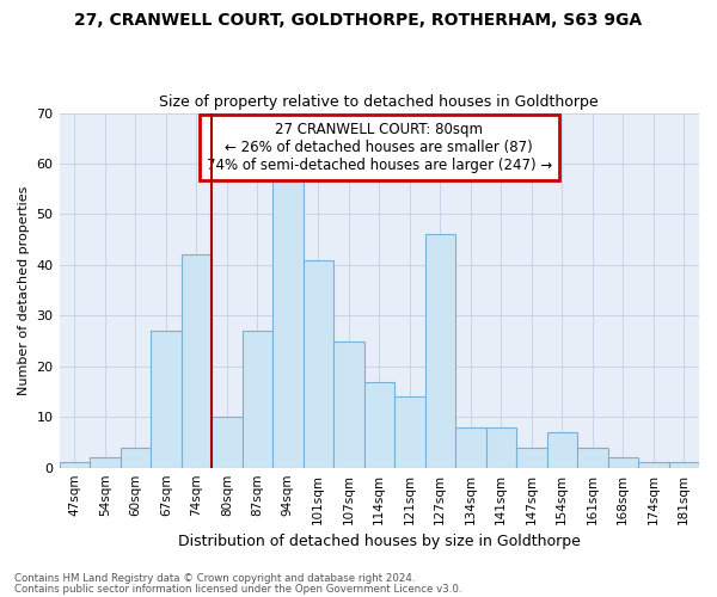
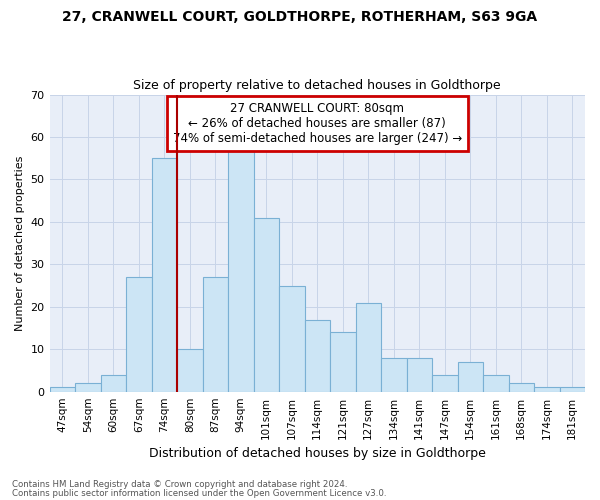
74sqm: 42 -> 55
127sqm: 46 -> 21
